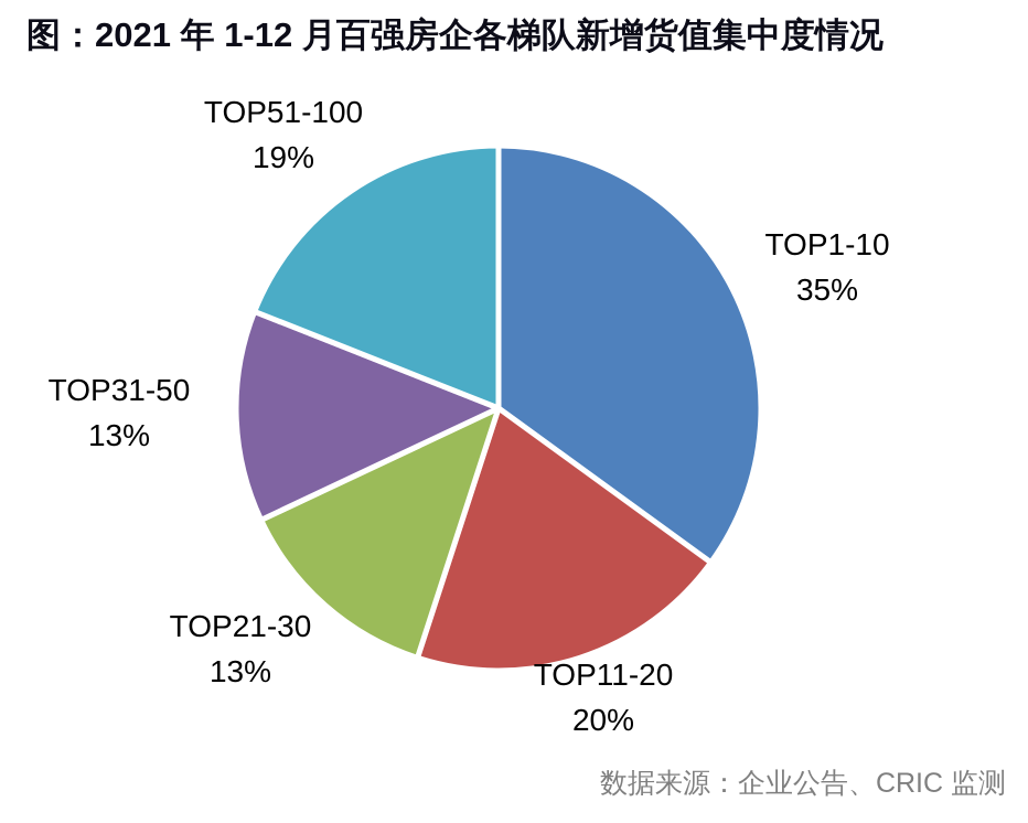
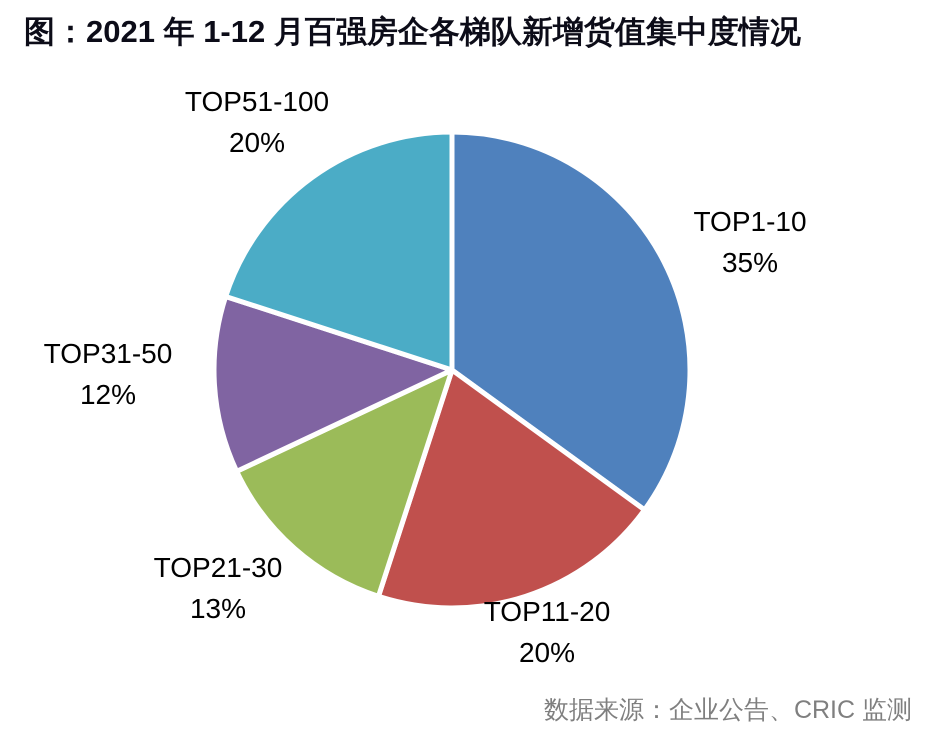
TOP31-50: 13% -> 12%
TOP51-100: 19% -> 20%
